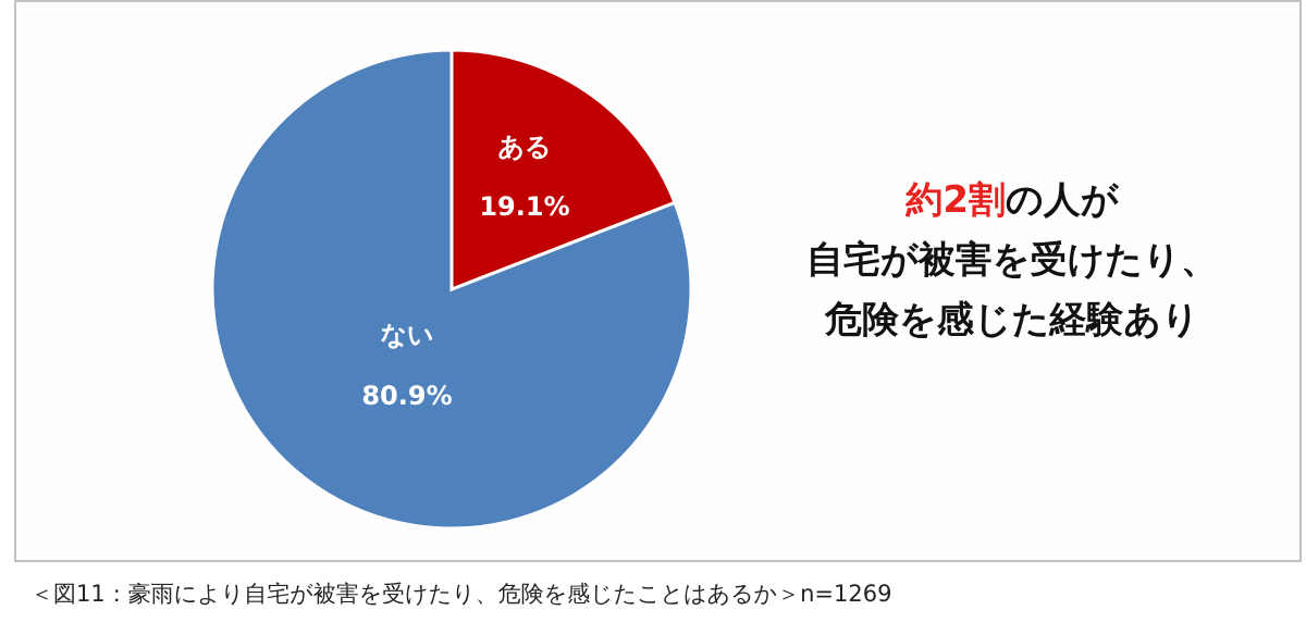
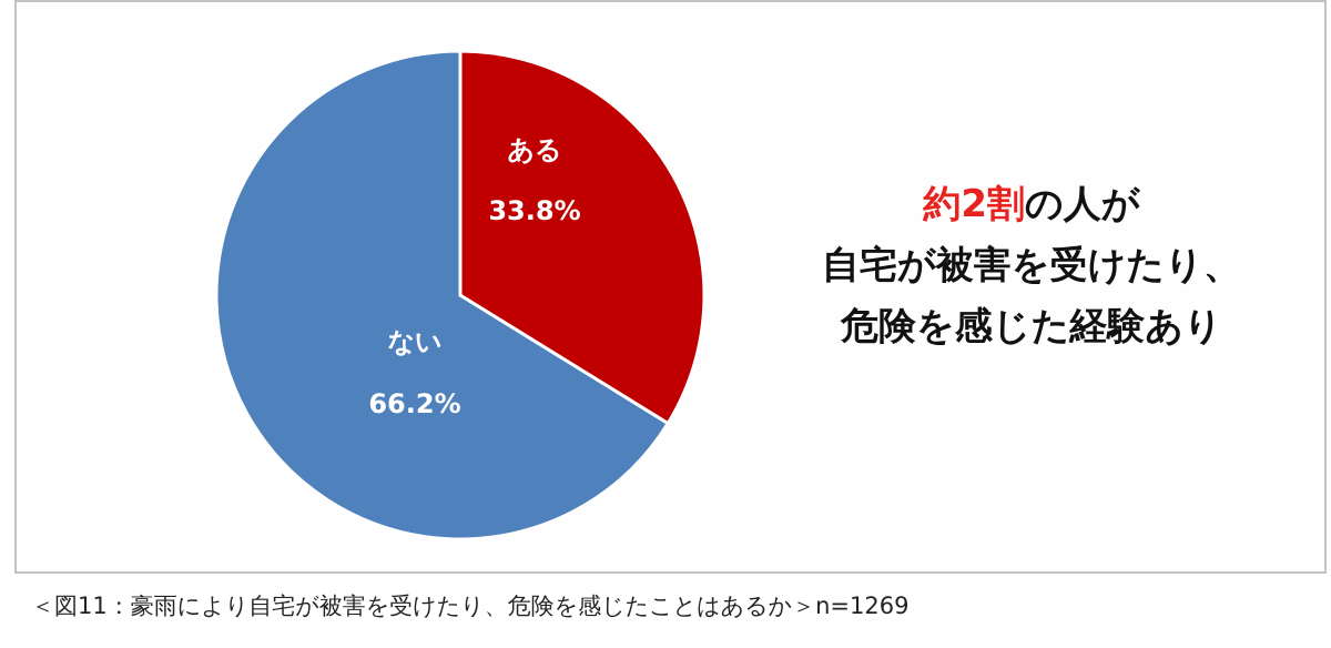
ある: 19.1% -> 33.8%
ない: 80.9% -> 66.2%
